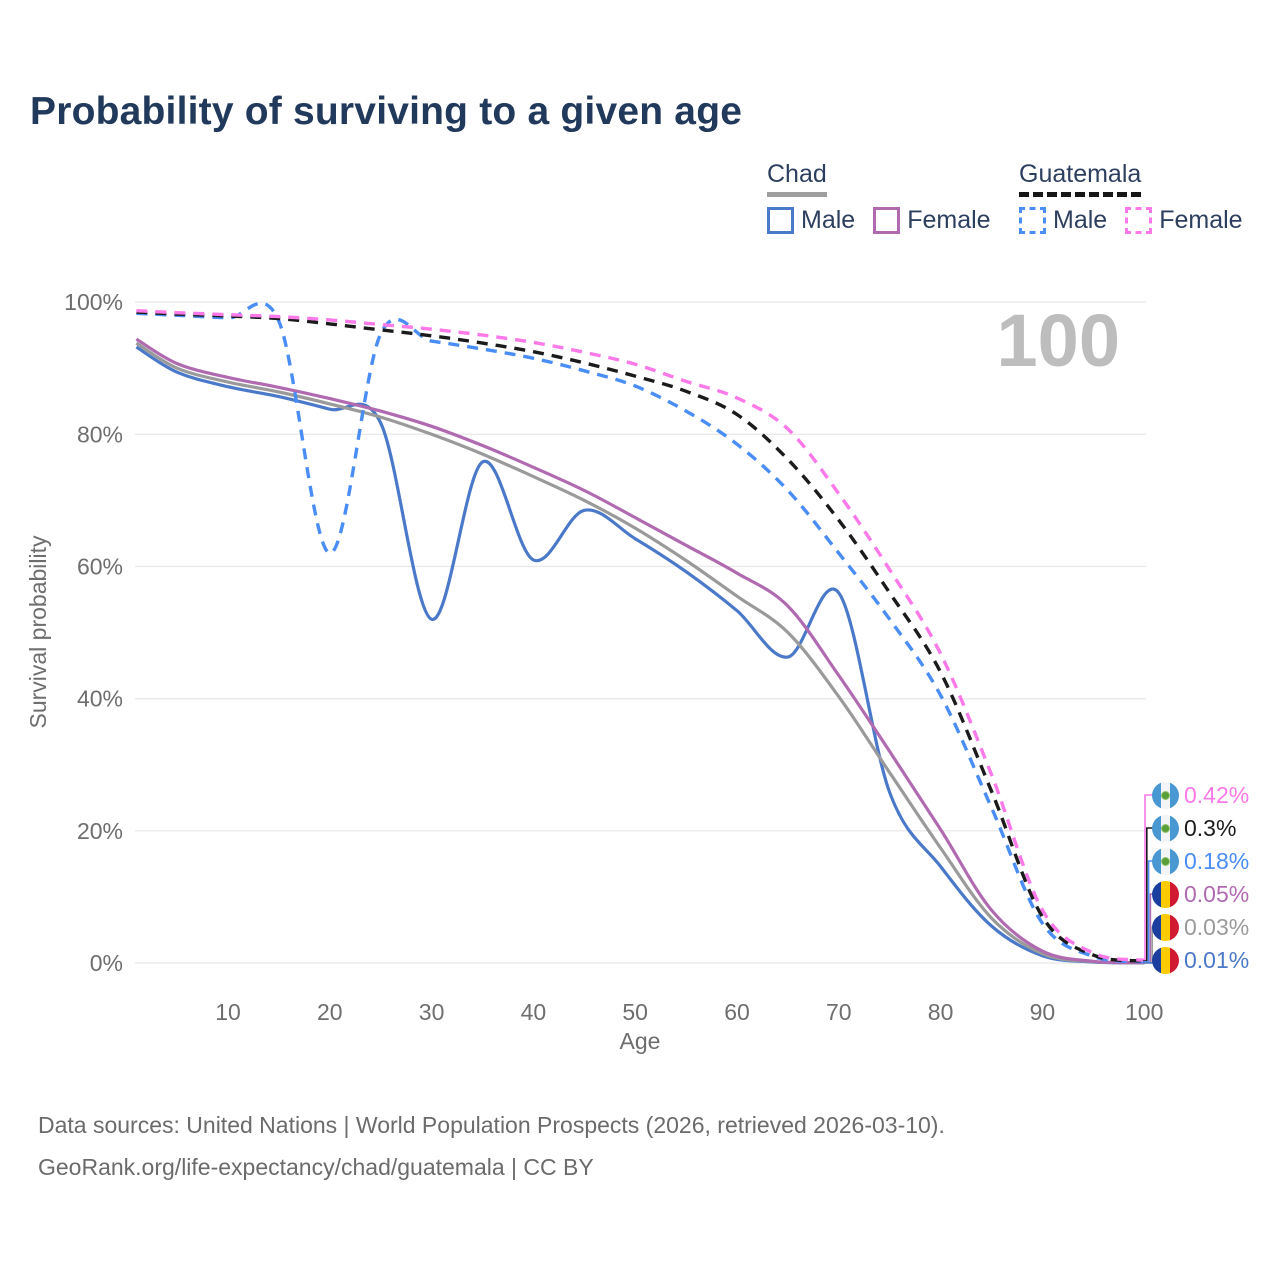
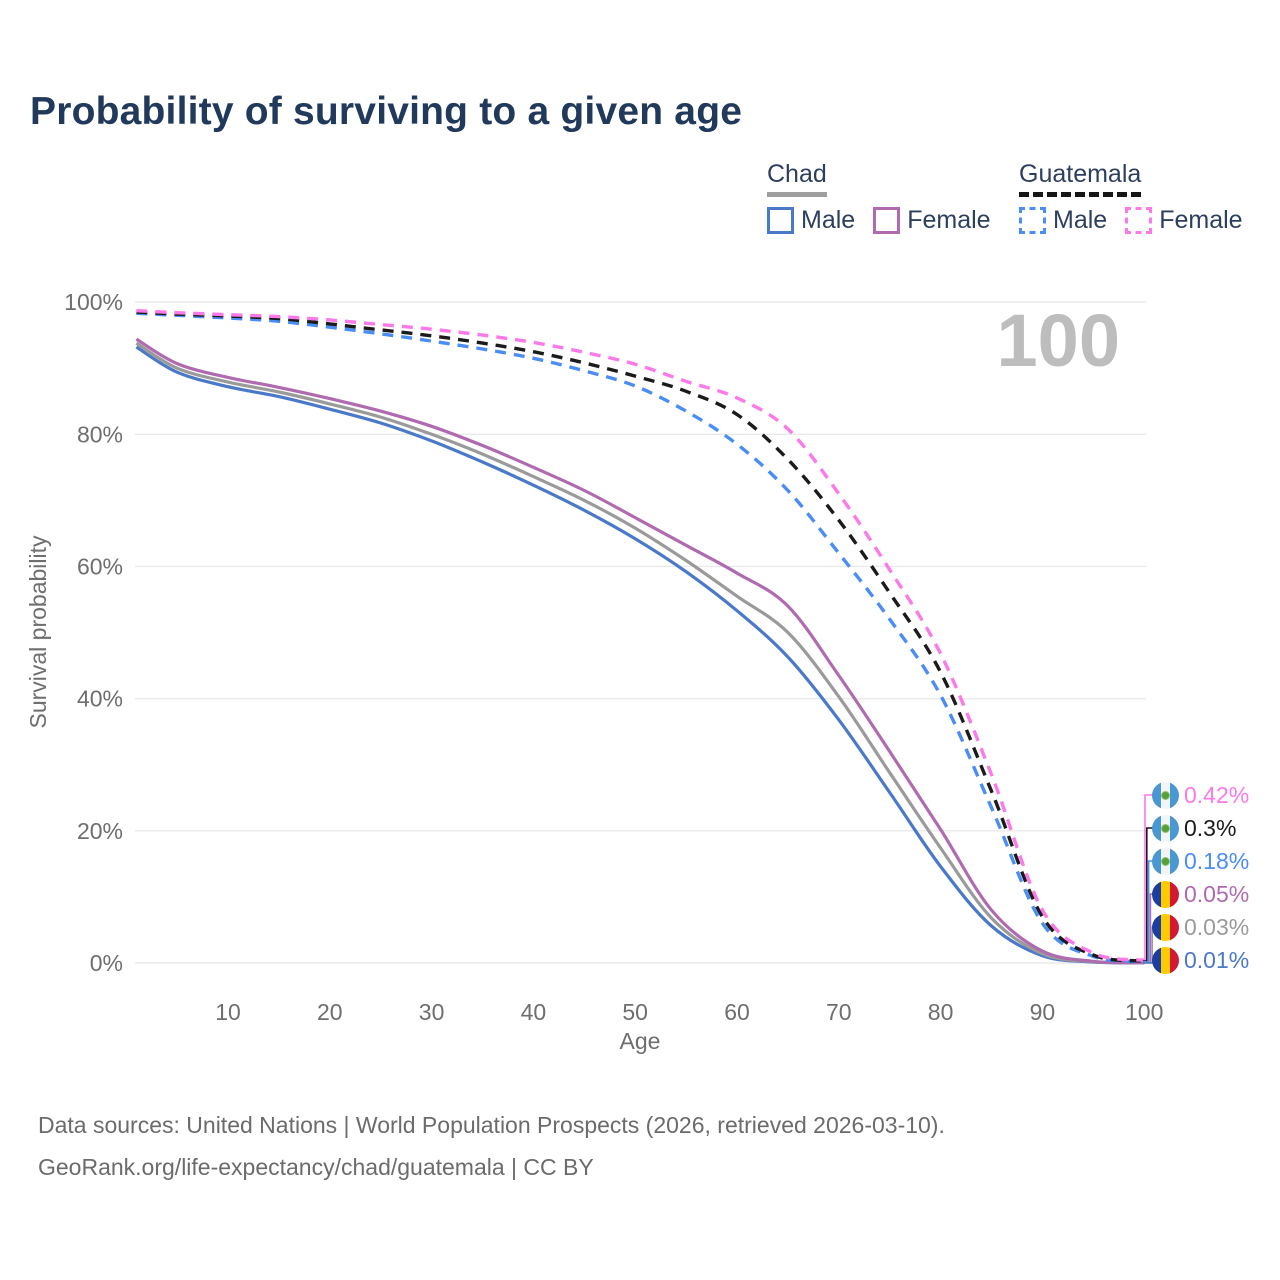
Guatemala Male/20: 62% -> 96%
Chad Male/30: 52% -> 79%
Chad Male/40: 61% -> 72%
Chad Male/70: 56% -> 37%
